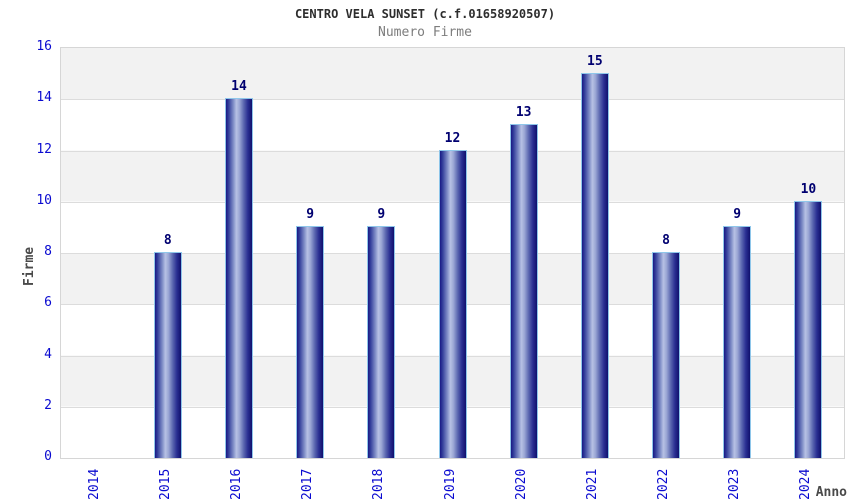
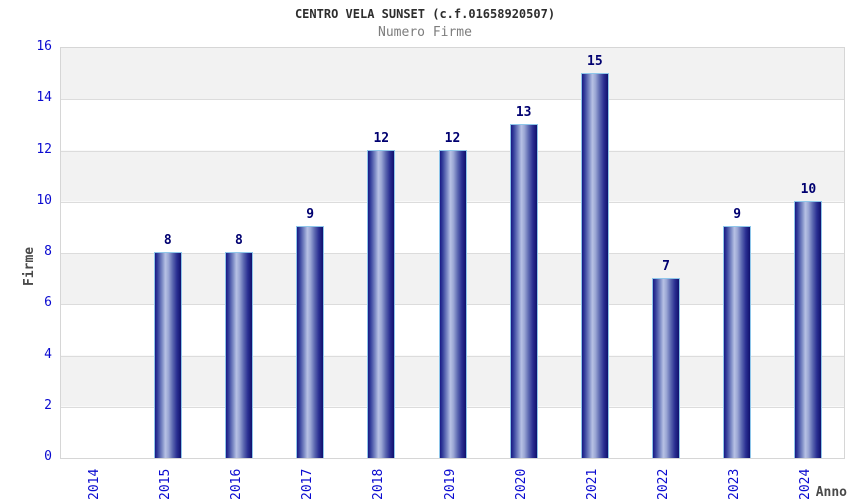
2016: 14 -> 8
2018: 9 -> 12
2022: 8 -> 7
